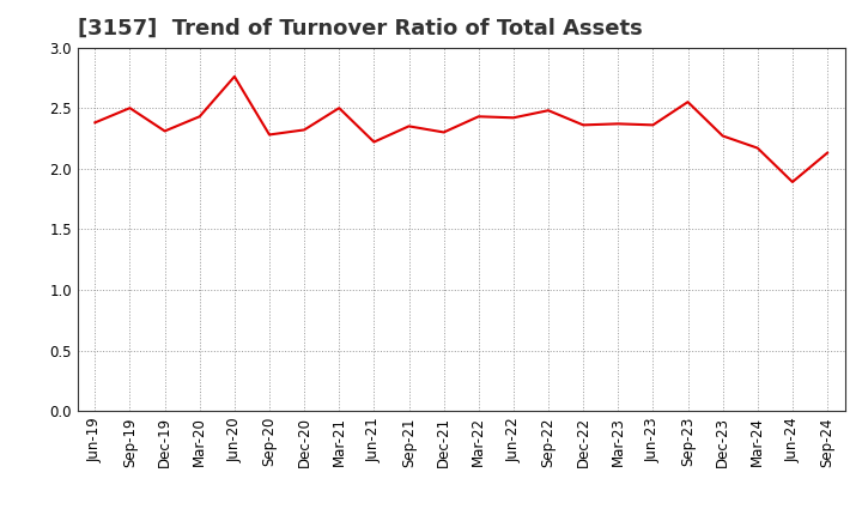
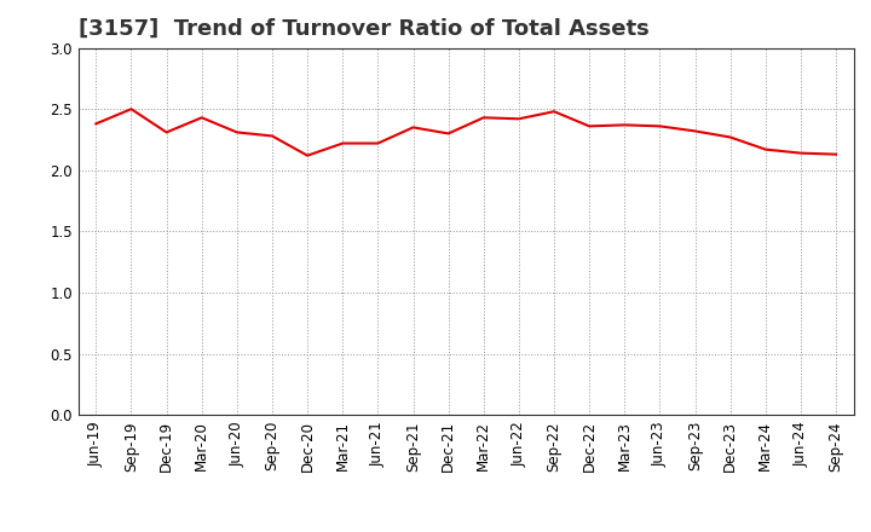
Jun-20: 2.76 -> 2.31
Dec-20: 2.32 -> 2.12
Mar-21: 2.50 -> 2.22
Sep-23: 2.55 -> 2.32
Jun-24: 1.89 -> 2.14
